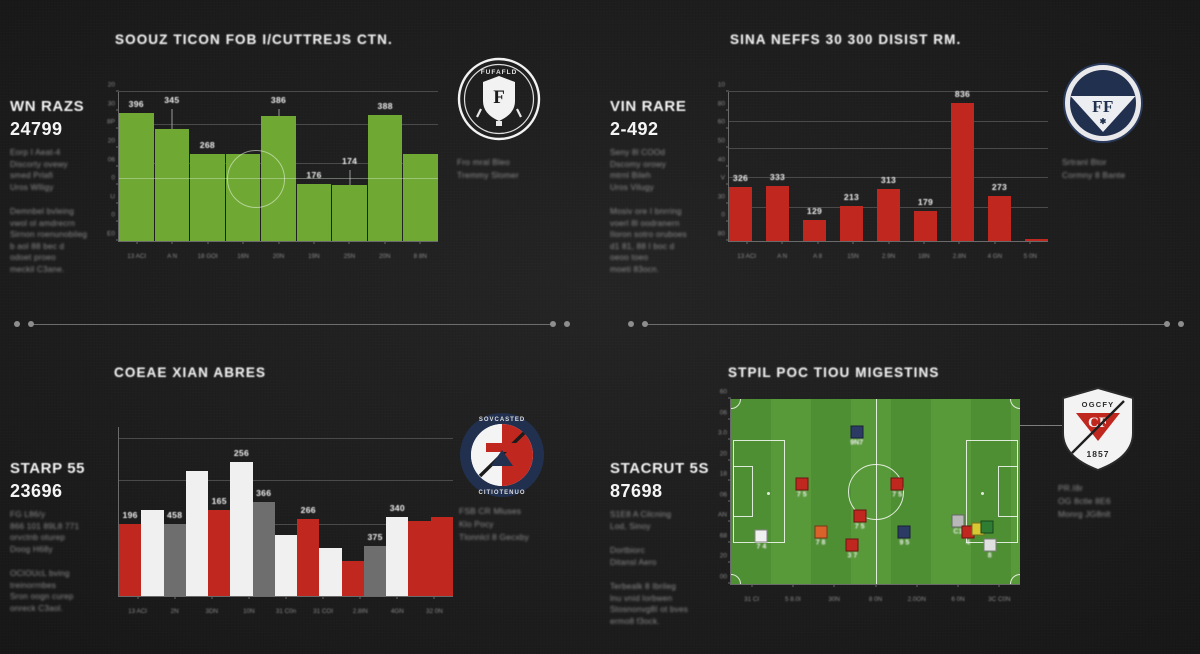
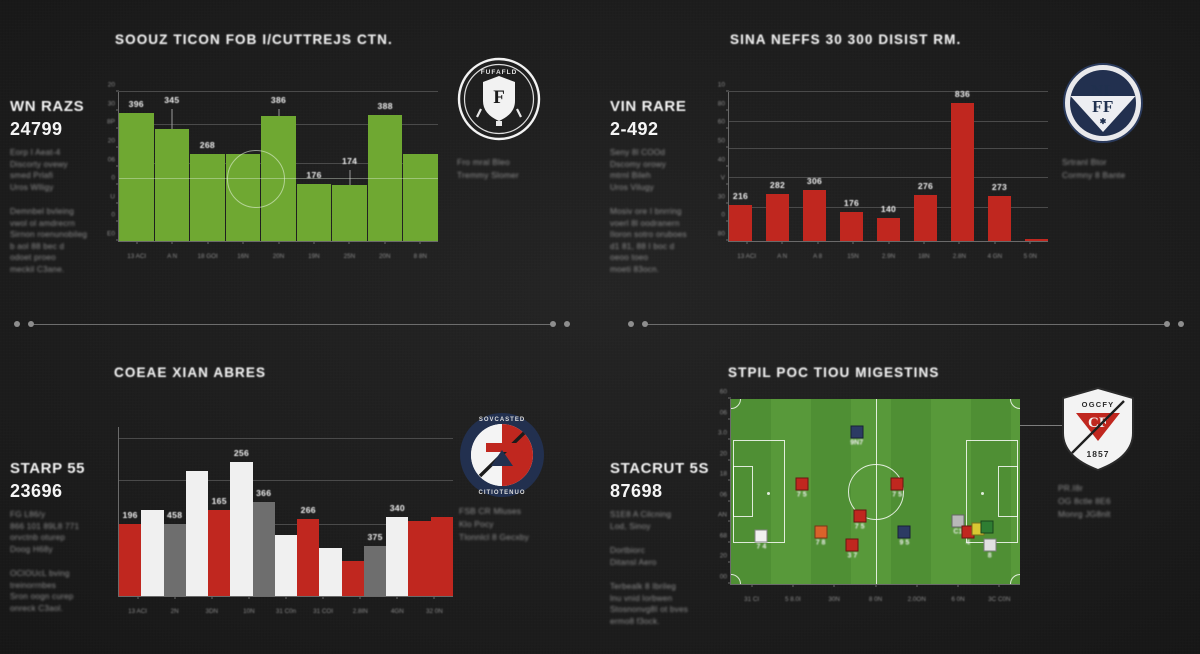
SINA NEFFS 30 300 DISIST RM./13 ACI: 326 -> 216
SINA NEFFS 30 300 DISIST RM./A N: 333 -> 282
SINA NEFFS 30 300 DISIST RM./A 8: 129 -> 306
SINA NEFFS 30 300 DISIST RM./15N: 213 -> 176
SINA NEFFS 30 300 DISIST RM./2.9N: 313 -> 140
SINA NEFFS 30 300 DISIST RM./18N: 179 -> 276
